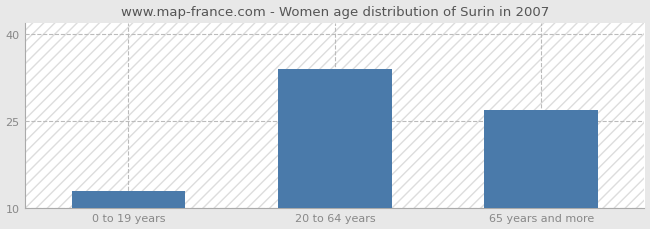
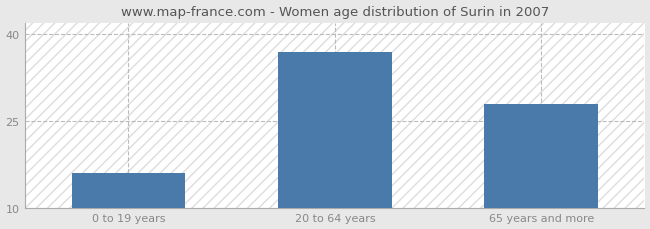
0 to 19 years: 13 -> 16
20 to 64 years: 34 -> 37
65 years and more: 27 -> 28
